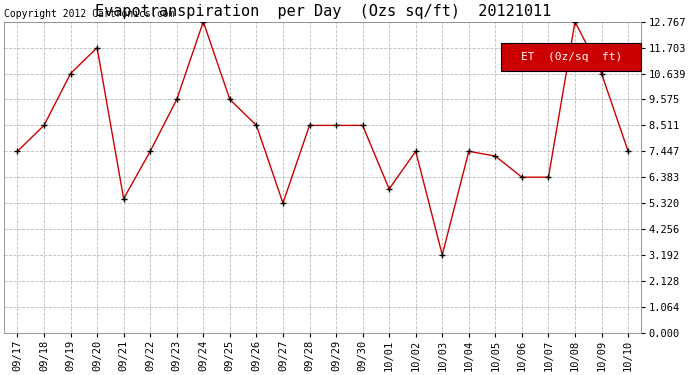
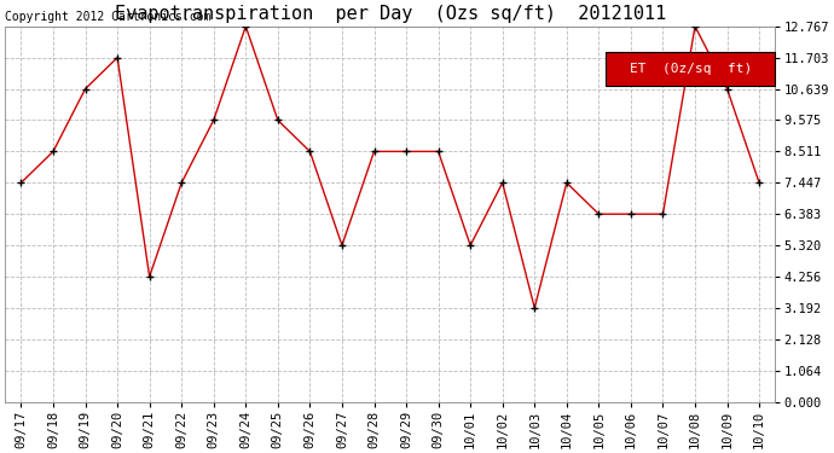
09/21: 5.50 -> 4.26
10/01: 5.90 -> 5.32
10/05: 7.25 -> 6.38
